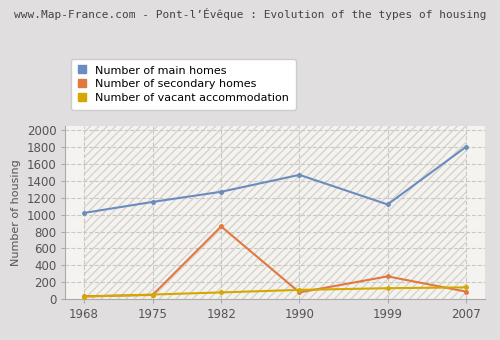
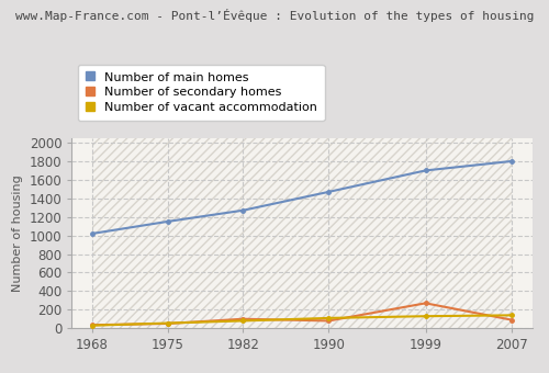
Number of secondary homes/1982: 860 -> 100
Number of main homes/1999: 1120 -> 1700
